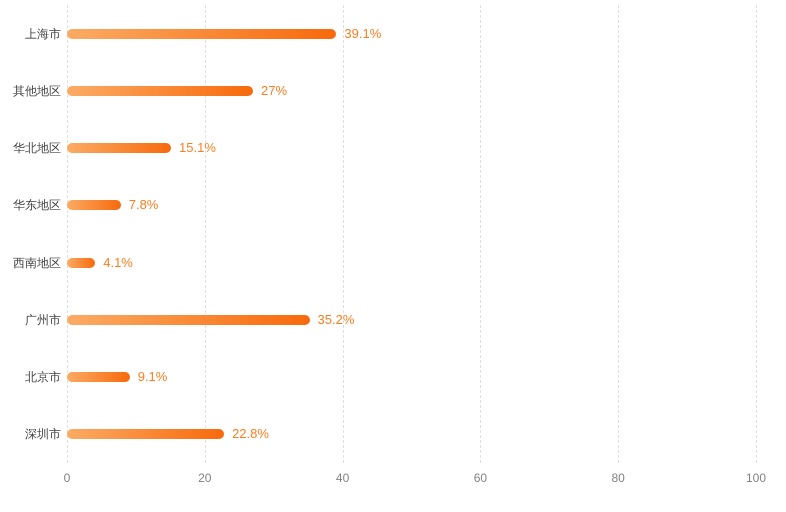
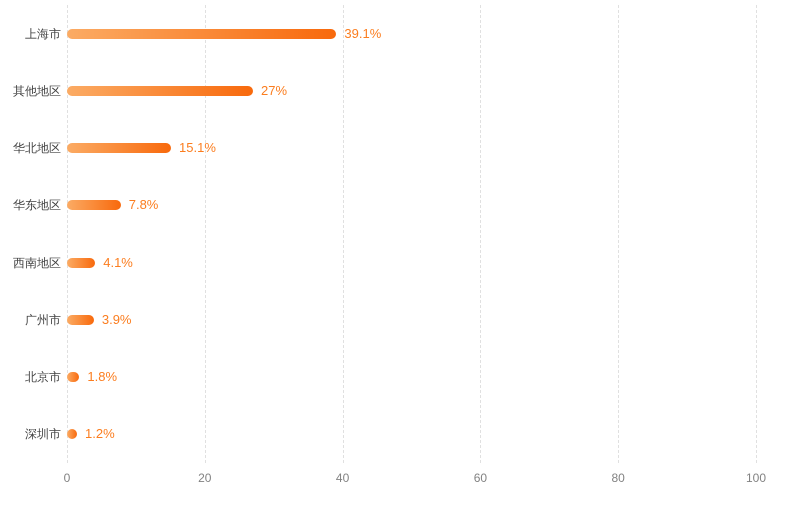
广州市: 35.2% -> 3.9%
北京市: 9.1% -> 1.8%
深圳市: 22.8% -> 1.2%
